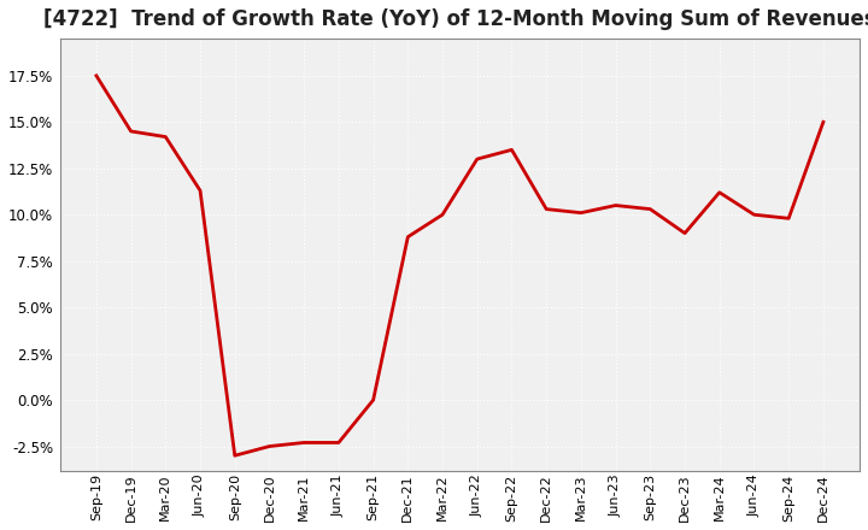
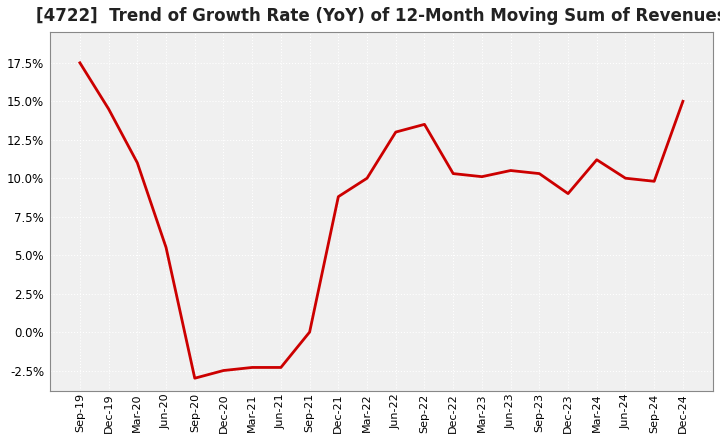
Mar-20: 14.2% -> 11.0%
Jun-20: 11.3% -> 5.5%
